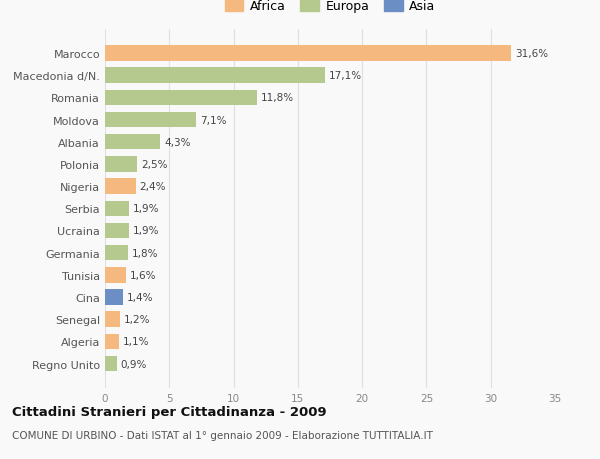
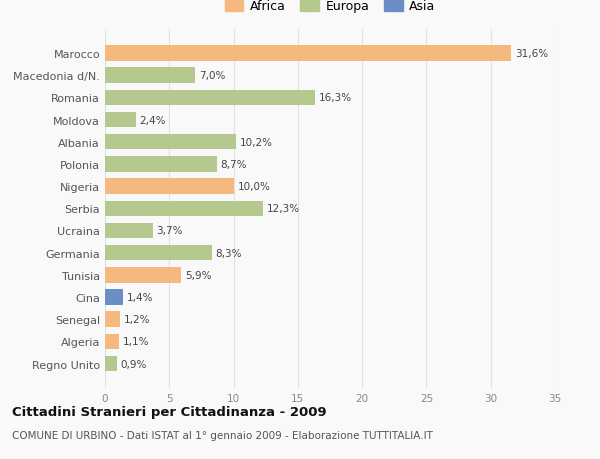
Macedonia d/N.: 17,1% -> 7,0%
Romania: 11,8% -> 16,3%
Moldova: 7,1% -> 2,4%
Albania: 4,3% -> 10,2%
Polonia: 2,5% -> 8,7%
Nigeria: 2,4% -> 10,0%
Serbia: 1,9% -> 12,3%
Ucraina: 1,9% -> 3,7%
Germania: 1,8% -> 8,3%
Tunisia: 1,6% -> 5,9%
